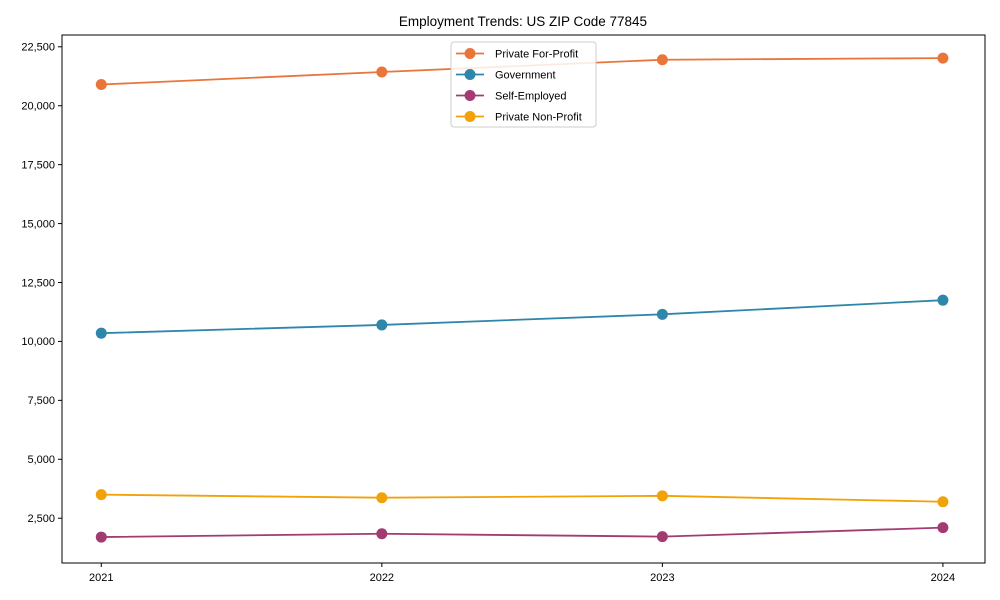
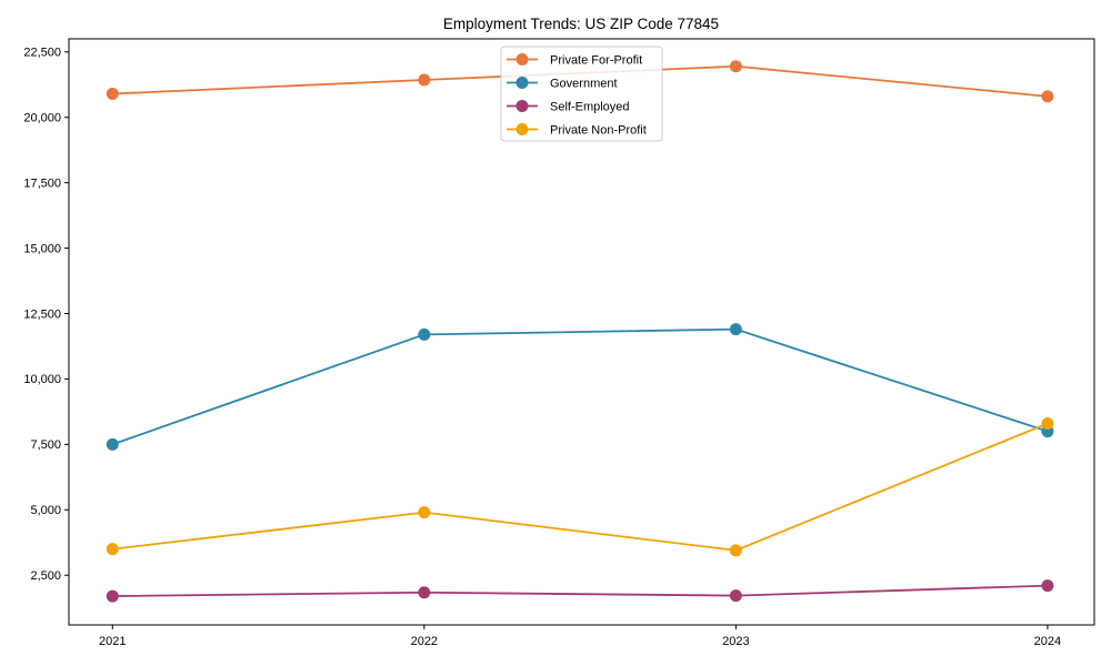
Government/2021: 10400 -> 7500
Government/2022: 10700 -> 11700
Private Non-Profit/2022: 3400 -> 4900
Government/2023: 11200 -> 11900
Private For-Profit/2024: 22000 -> 20800
Government/2024: 11800 -> 8000
Private Non-Profit/2024: 3200 -> 8300
